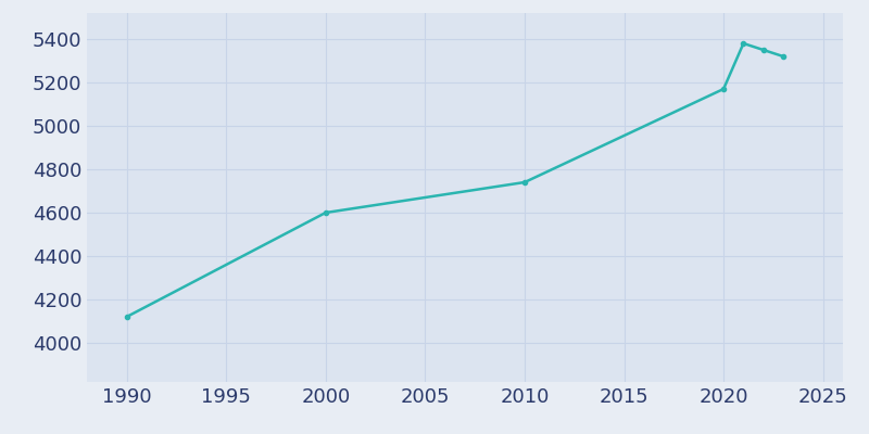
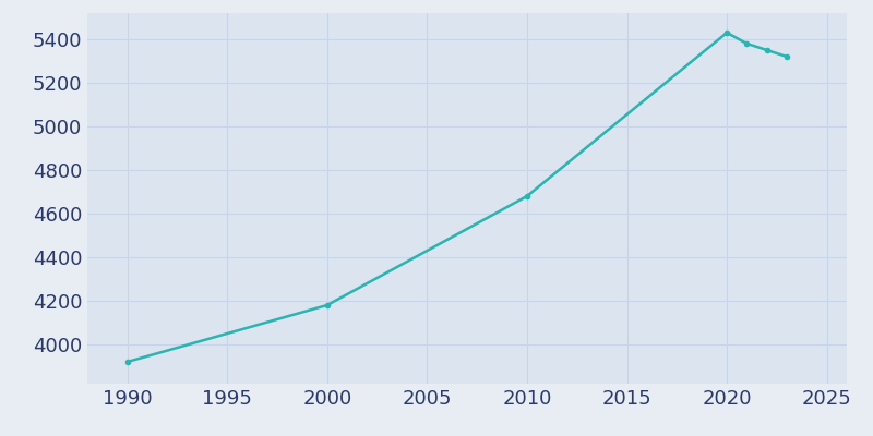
1990: 4120 -> 3920
2000: 4600 -> 4180
2010: 4740 -> 4680
2020: 5170 -> 5430
